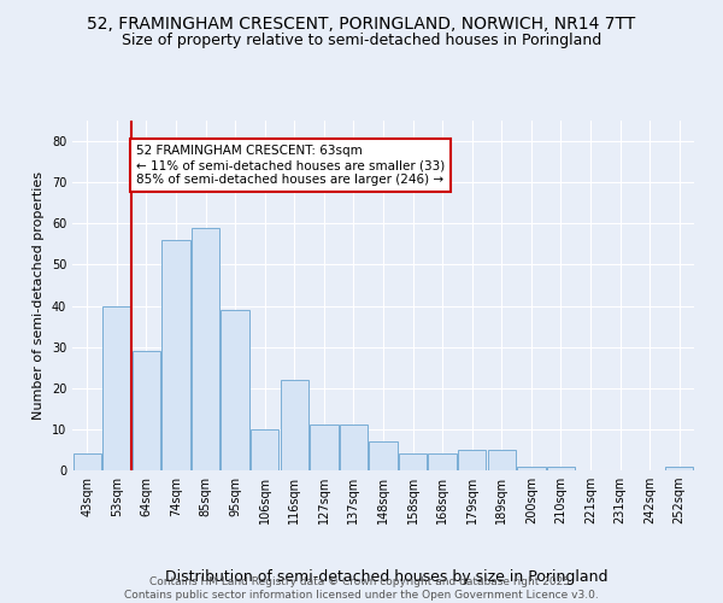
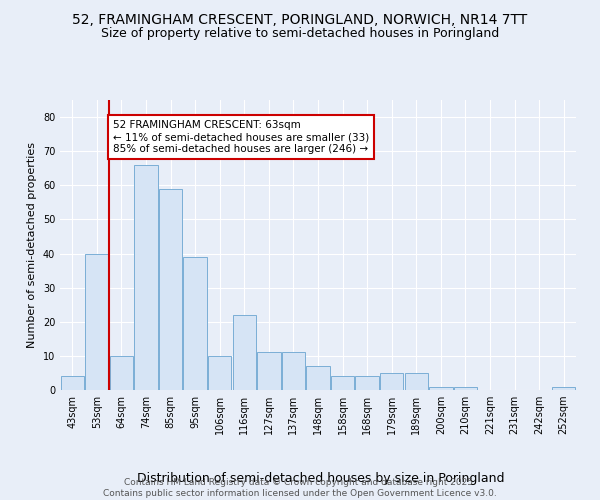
64sqm: 29 -> 10
74sqm: 56 -> 66
